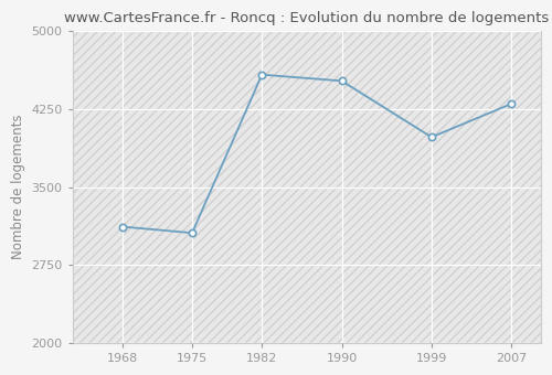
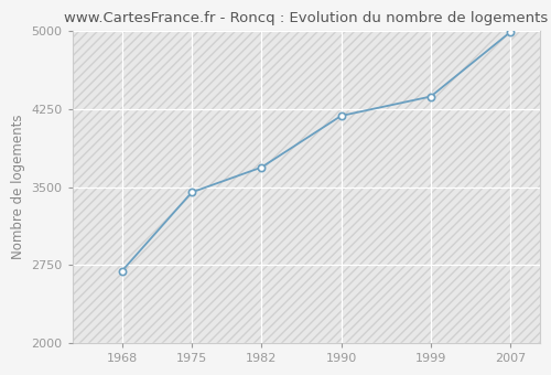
1968: 3120 -> 2700
1975: 3060 -> 3450
1982: 4580 -> 3690
1990: 4520 -> 4180
1999: 3980 -> 4370
2007: 4300 -> 4990
